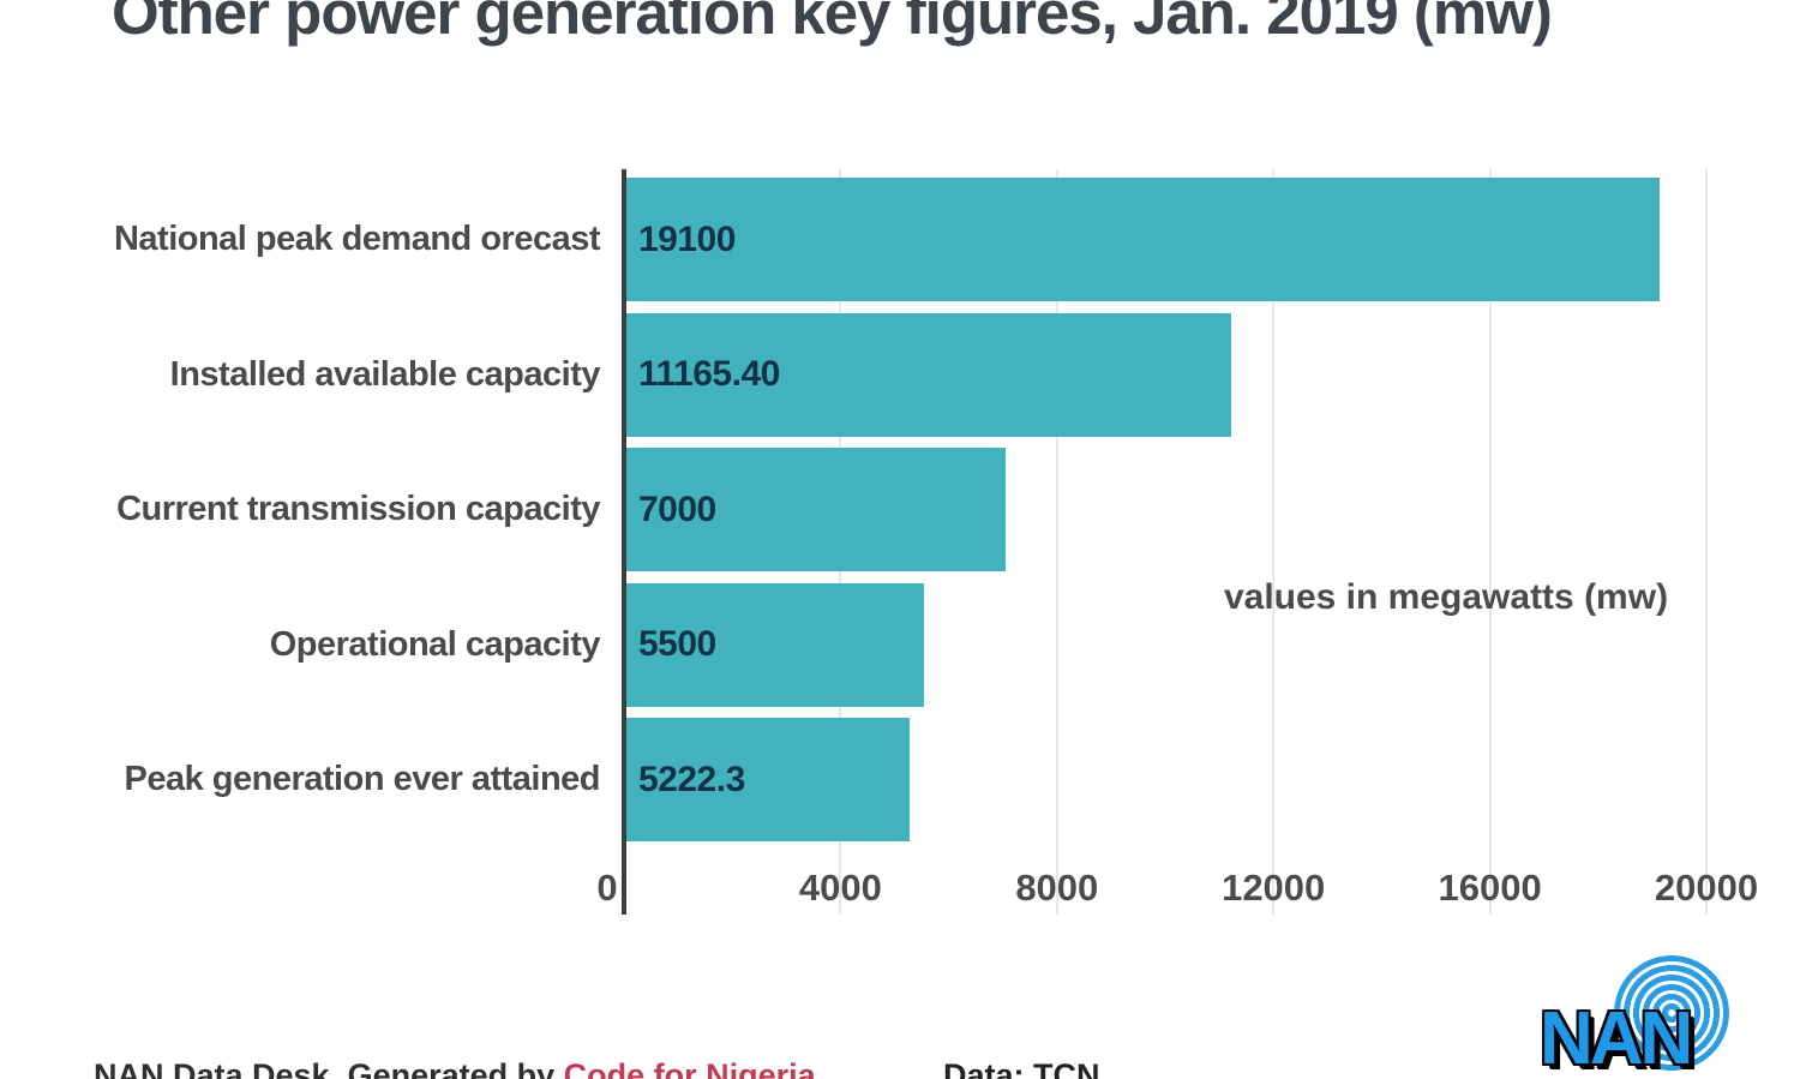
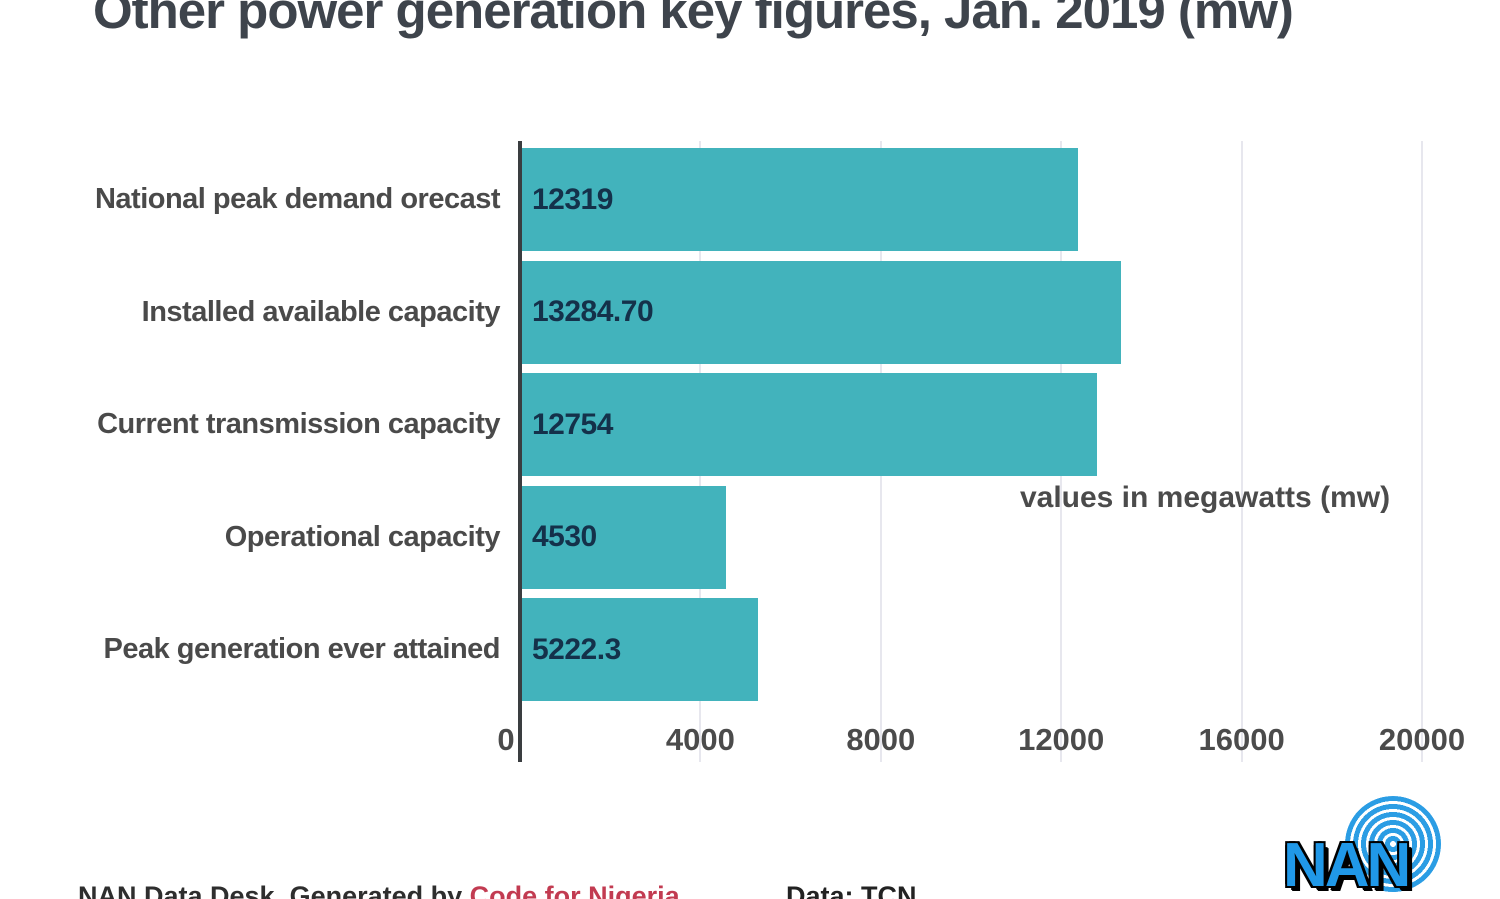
National peak demand orecast: 19100 -> 12319
Installed available capacity: 11165.40 -> 13284.70
Current transmission capacity: 7000 -> 12754
Operational capacity: 5500 -> 4530
